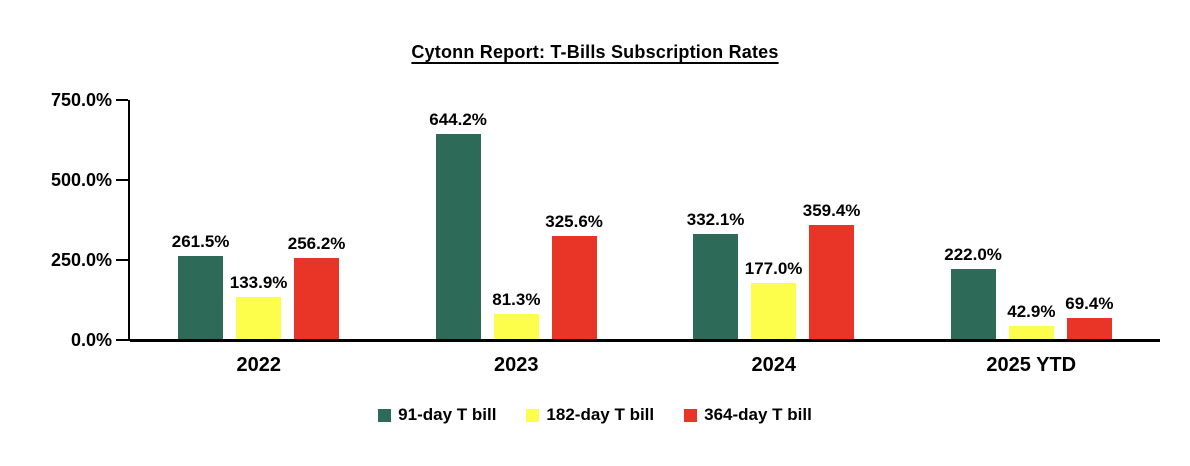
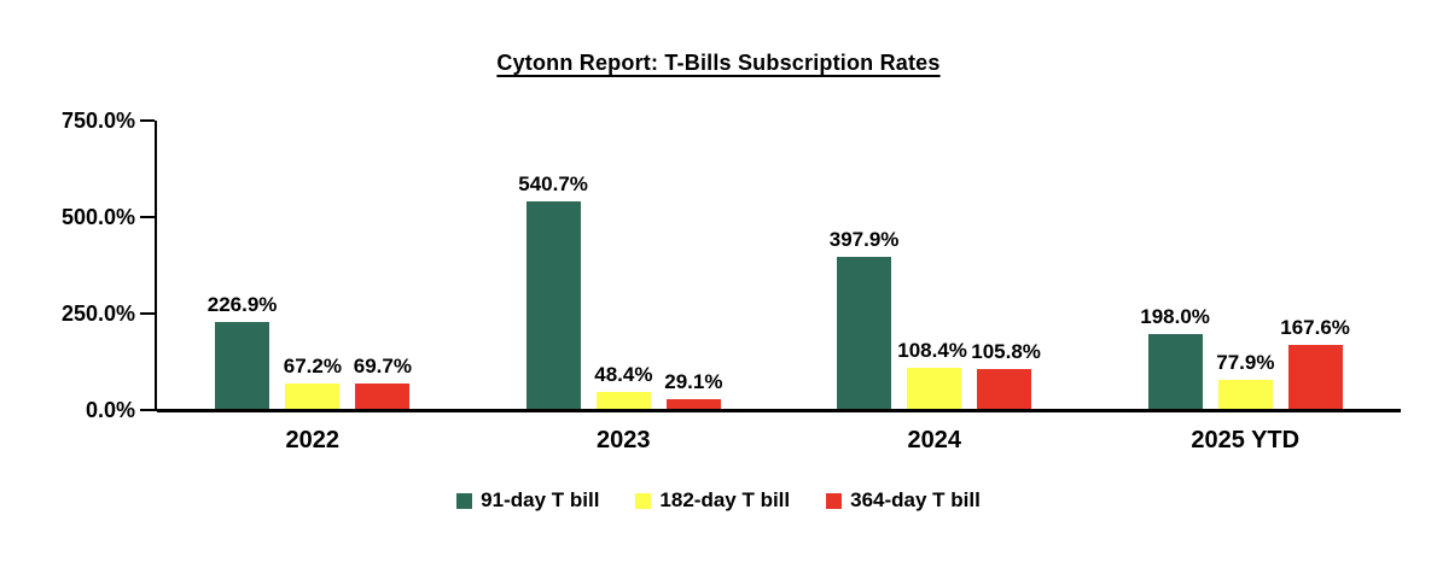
91-day T bill/2022: 261.5% -> 226.9%
182-day T bill/2022: 133.9% -> 67.2%
364-day T bill/2022: 256.2% -> 69.7%
91-day T bill/2023: 644.2% -> 540.7%
182-day T bill/2023: 81.3% -> 48.4%
364-day T bill/2023: 325.6% -> 29.1%
91-day T bill/2024: 332.1% -> 397.9%
182-day T bill/2024: 177.0% -> 108.4%
364-day T bill/2024: 359.4% -> 105.8%
91-day T bill/2025 YTD: 222.0% -> 198.0%
182-day T bill/2025 YTD: 42.9% -> 77.9%
364-day T bill/2025 YTD: 69.4% -> 167.6%
